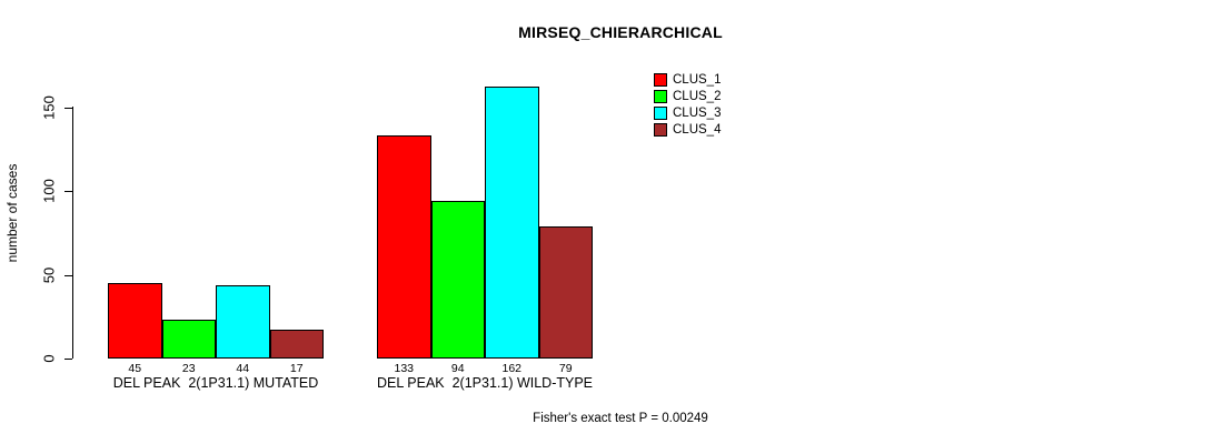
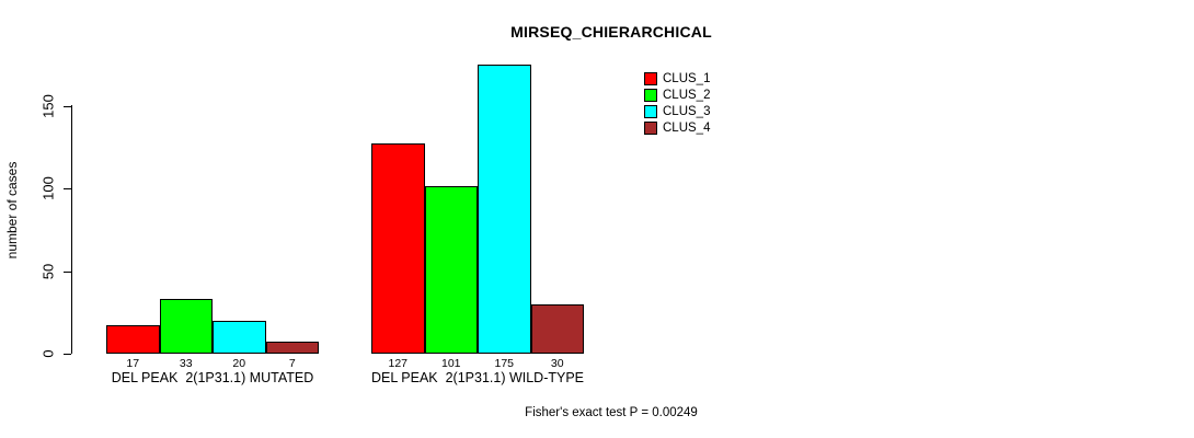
CLUS_1/DEL PEAK 2(1P31.1) MUTATED: 45 -> 17
CLUS_2/DEL PEAK 2(1P31.1) MUTATED: 23 -> 33
CLUS_3/DEL PEAK 2(1P31.1) MUTATED: 44 -> 20
CLUS_4/DEL PEAK 2(1P31.1) MUTATED: 17 -> 7
CLUS_1/DEL PEAK 2(1P31.1) WILD-TYPE: 133 -> 127
CLUS_2/DEL PEAK 2(1P31.1) WILD-TYPE: 94 -> 101
CLUS_3/DEL PEAK 2(1P31.1) WILD-TYPE: 162 -> 175
CLUS_4/DEL PEAK 2(1P31.1) WILD-TYPE: 79 -> 30
